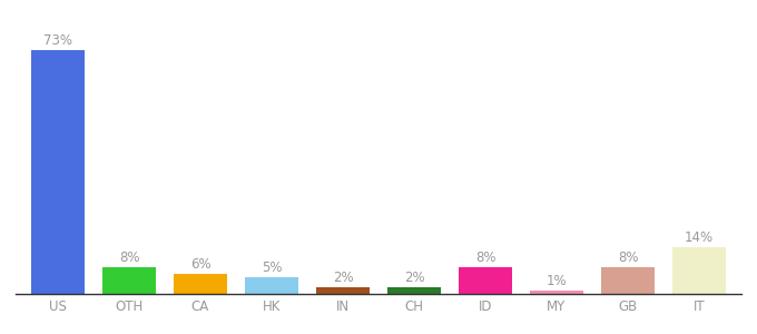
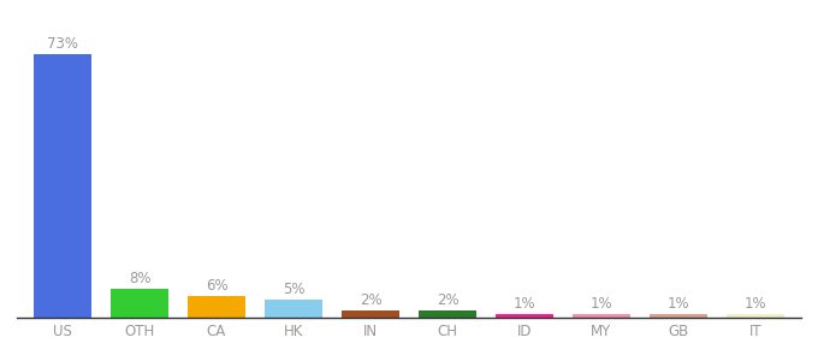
ID: 8% -> 1%
GB: 8% -> 1%
IT: 14% -> 1%
